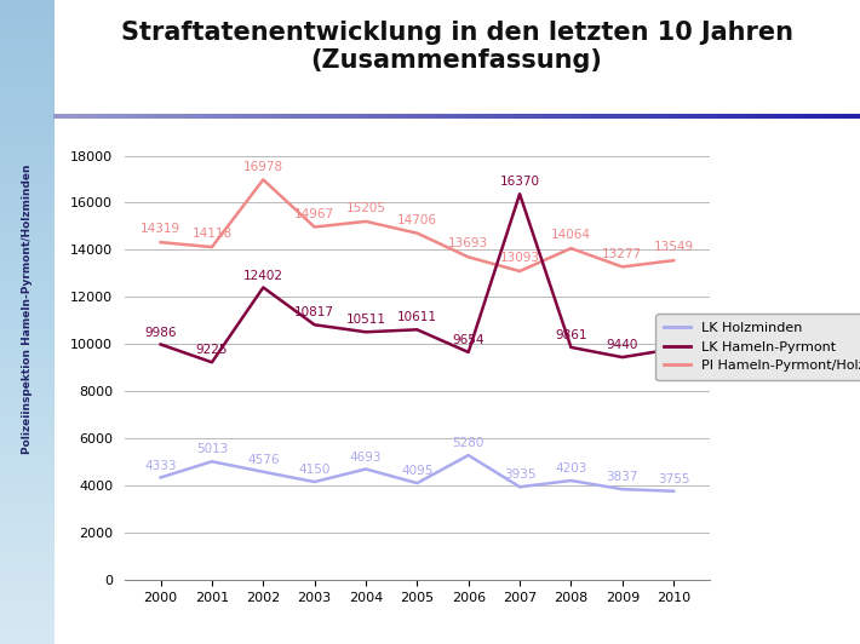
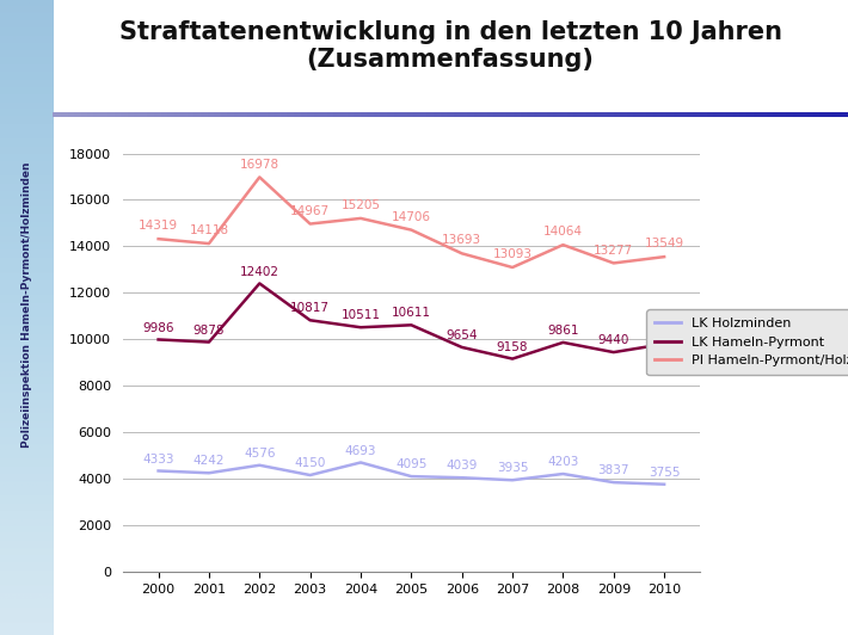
LK Holzminden/2001: 5013 -> 4242
LK Hameln-Pyrmont/2001: 9225 -> 9878
LK Holzminden/2006: 5280 -> 4039
LK Hameln-Pyrmont/2007: 16370 -> 9158
